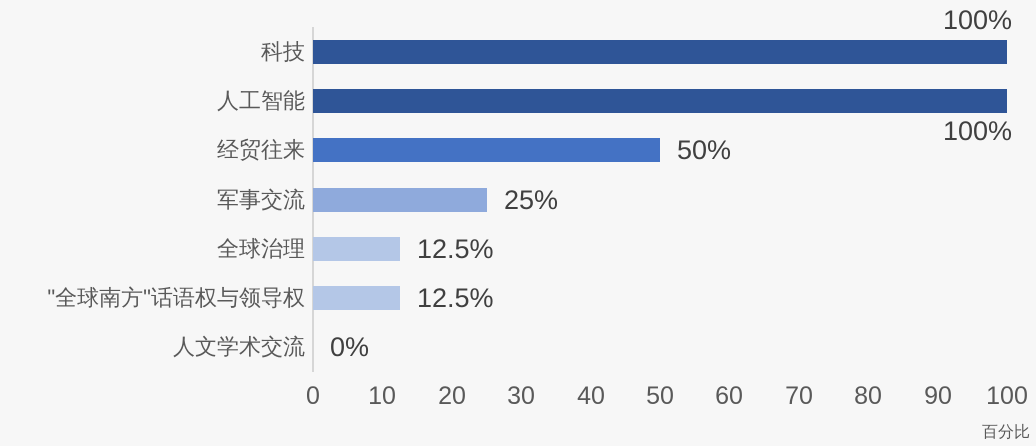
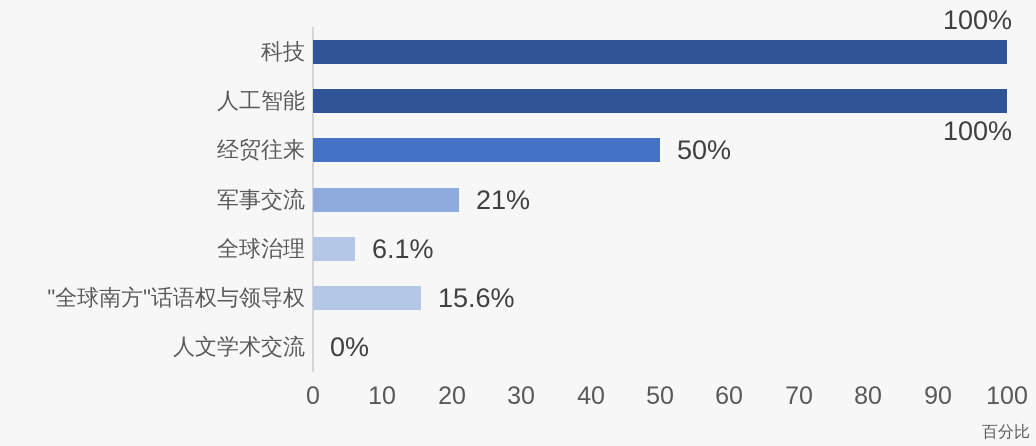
军事交流: 25% -> 21%
全球治理: 12.5% -> 6.1%
"全球南方"话语权与领导权: 12.5% -> 15.6%
